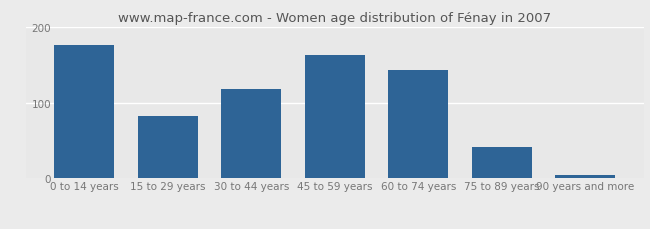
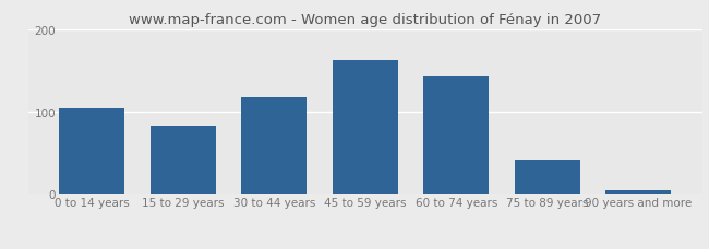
0 to 14 years: 176 -> 105
